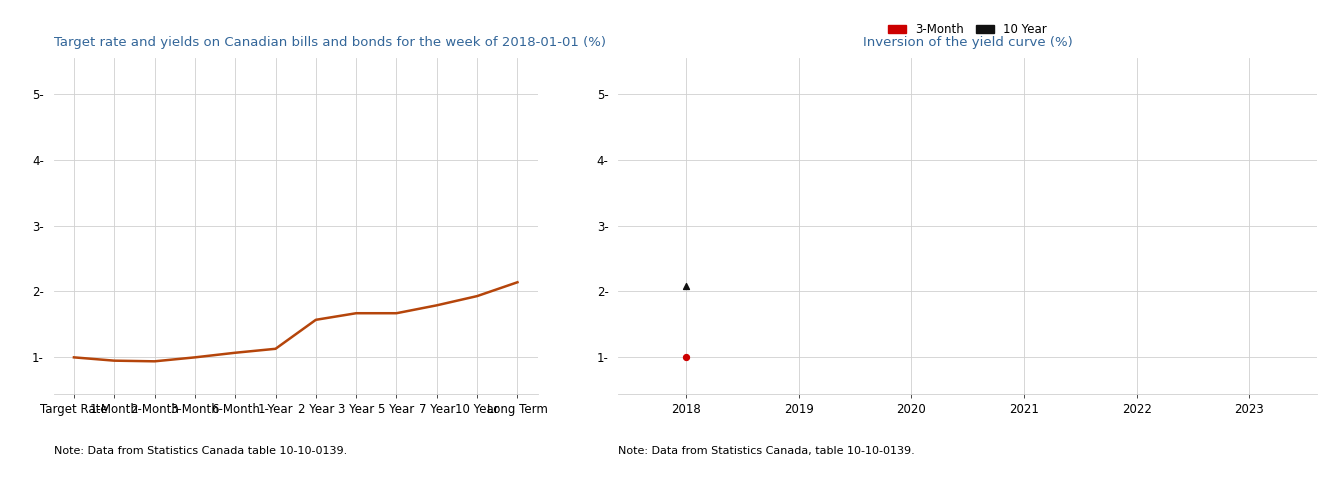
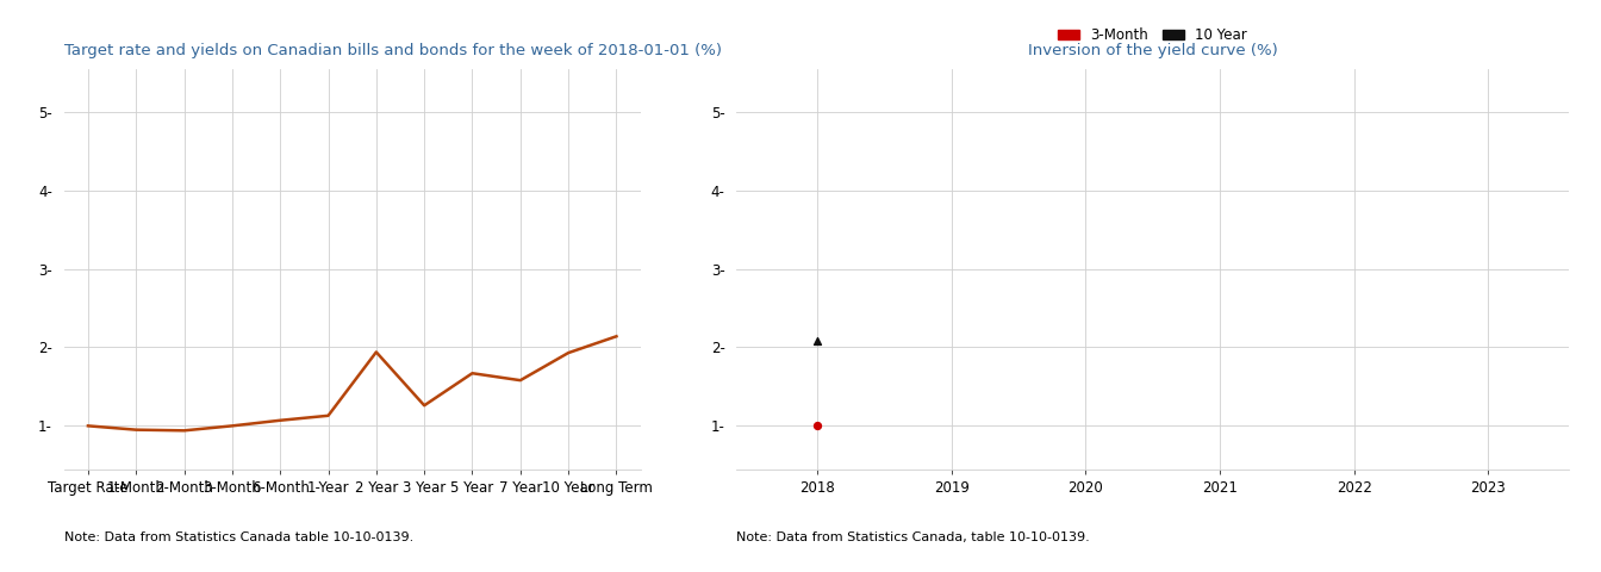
2 Year: 1.57- -> 1.94-
3 Year: 1.67- -> 1.26-
7 Year: 1.79- -> 1.58-
